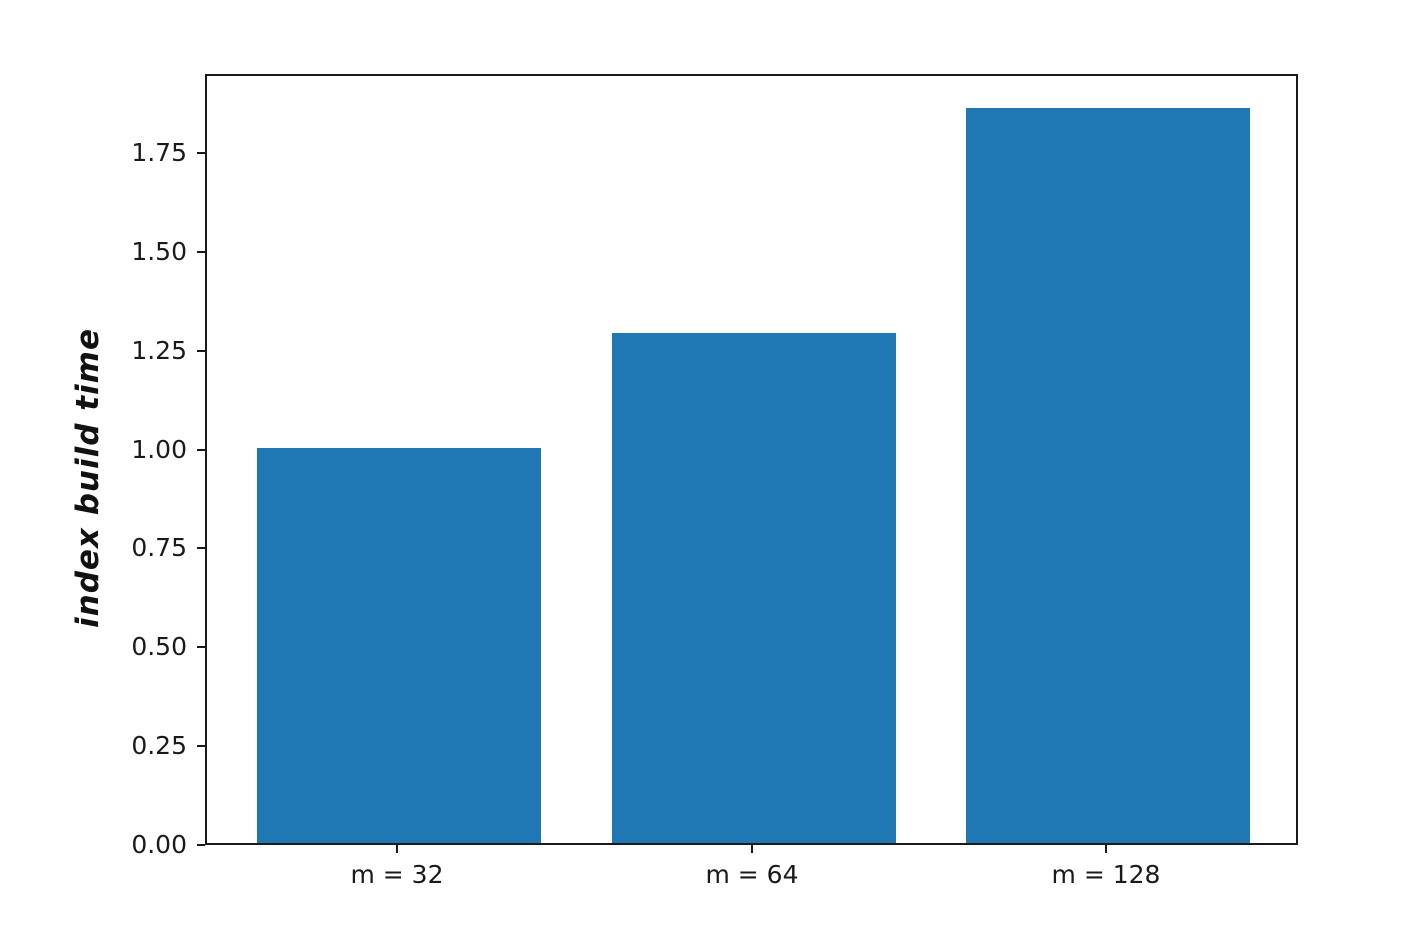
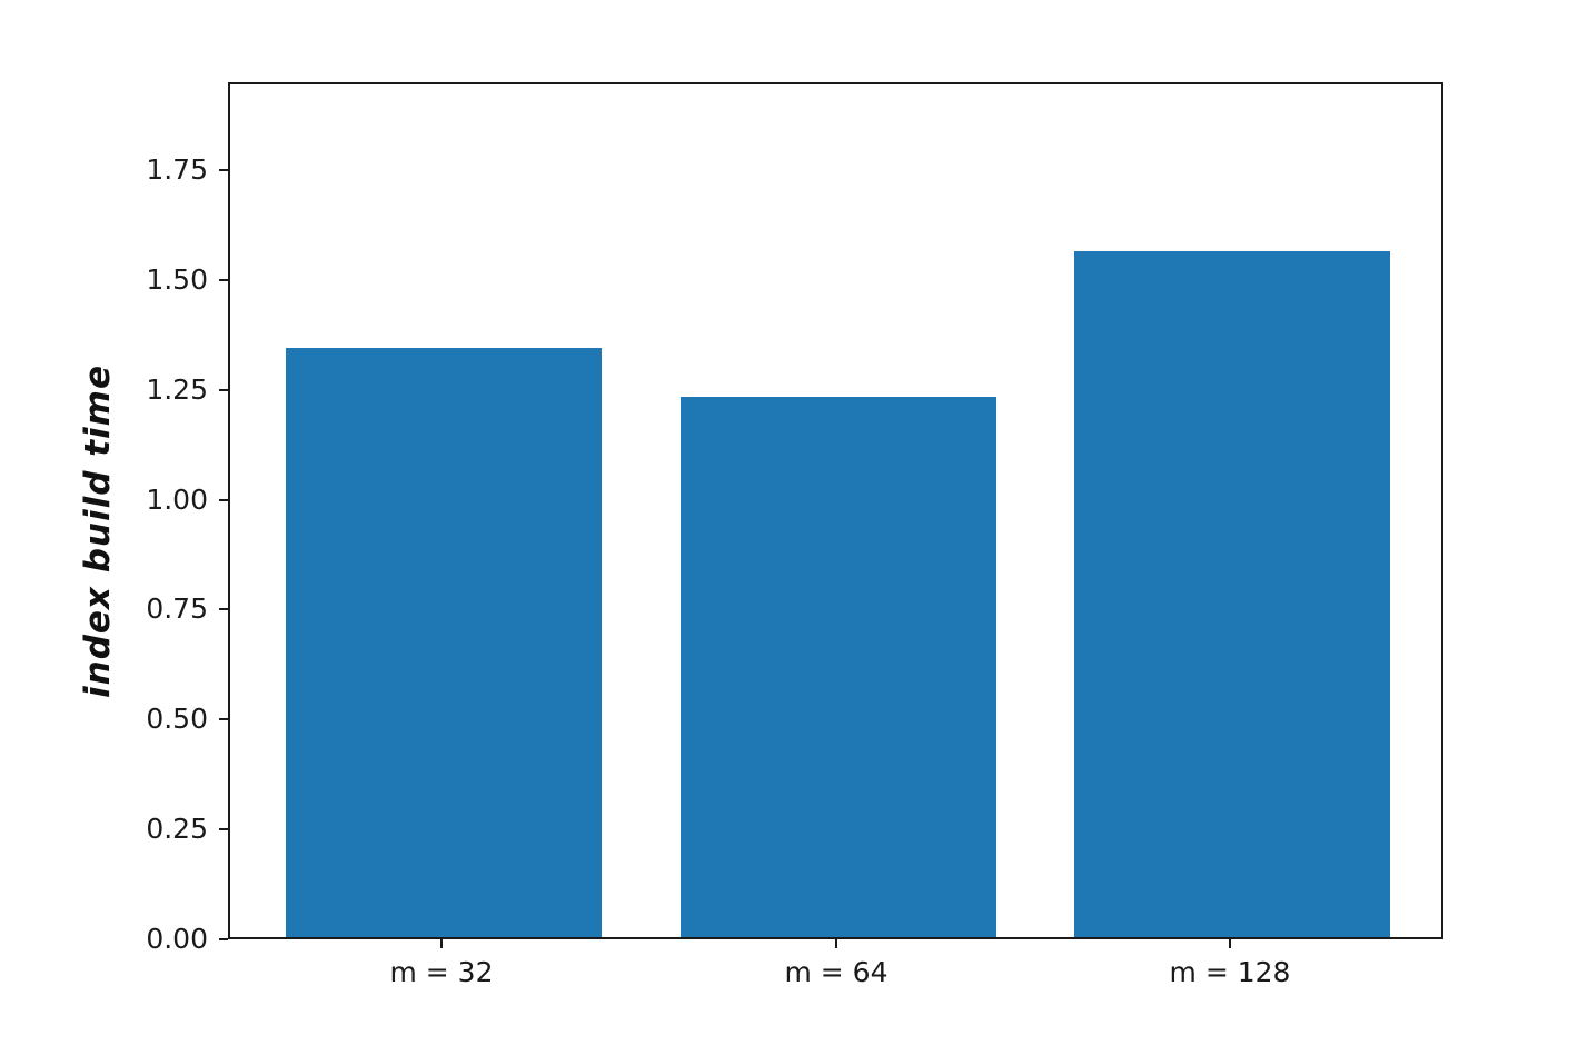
m = 32: 1.00 -> 1.34
m = 64: 1.29 -> 1.23
m = 128: 1.86 -> 1.56
